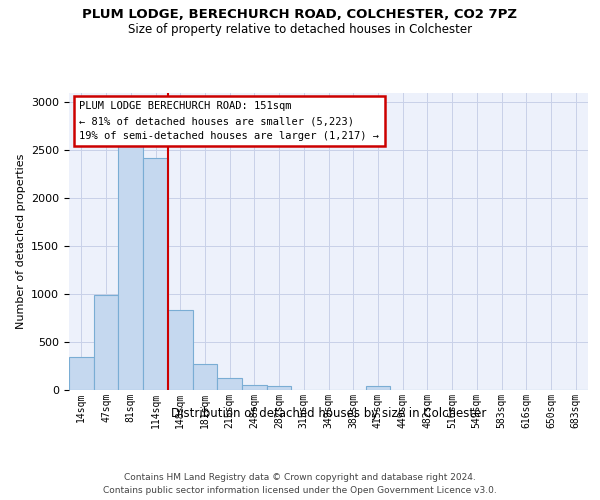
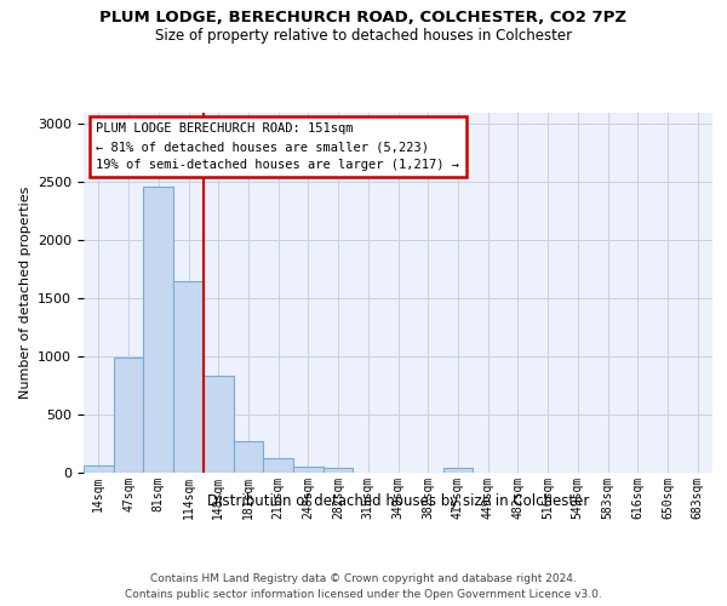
14sqm: 340 -> 60
81sqm: 2560 -> 2460
114sqm: 2420 -> 1650
